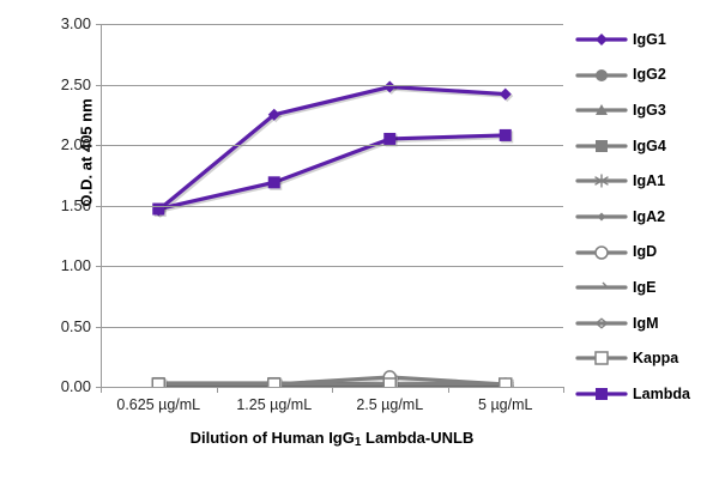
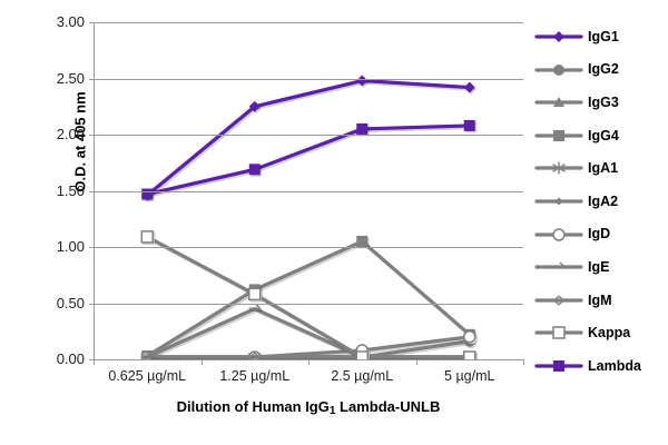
Kappa/0.625 µg/mL: 0.02 -> 1.09
IgG4/1.25 µg/mL: 0.03 -> 0.62
IgE/1.25 µg/mL: 0.02 -> 0.45
Kappa/1.25 µg/mL: 0.02 -> 0.58
IgG4/2.5 µg/mL: 0.02 -> 1.05
IgG2/5 µg/mL: 0.02 -> 0.16
IgG4/5 µg/mL: 0.02 -> 0.22
IgD/5 µg/mL: 0.02 -> 0.20
